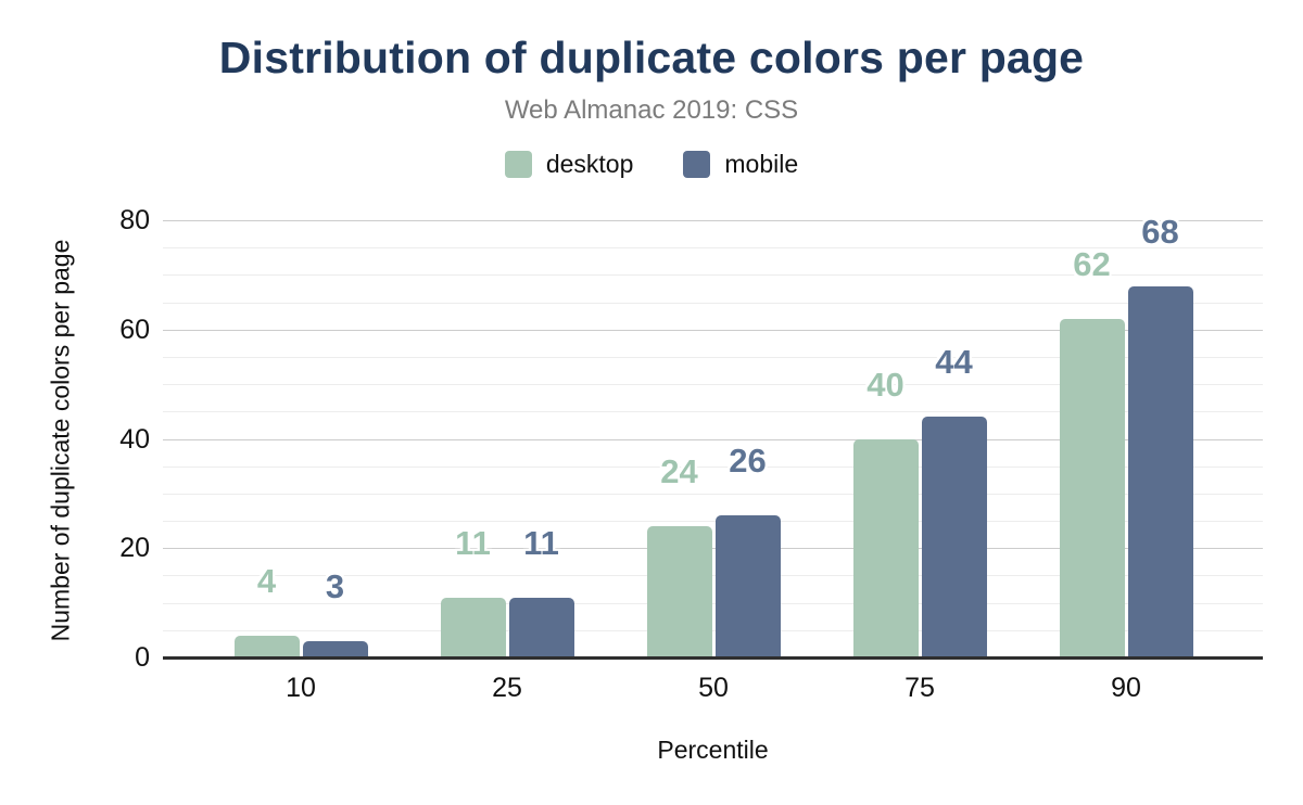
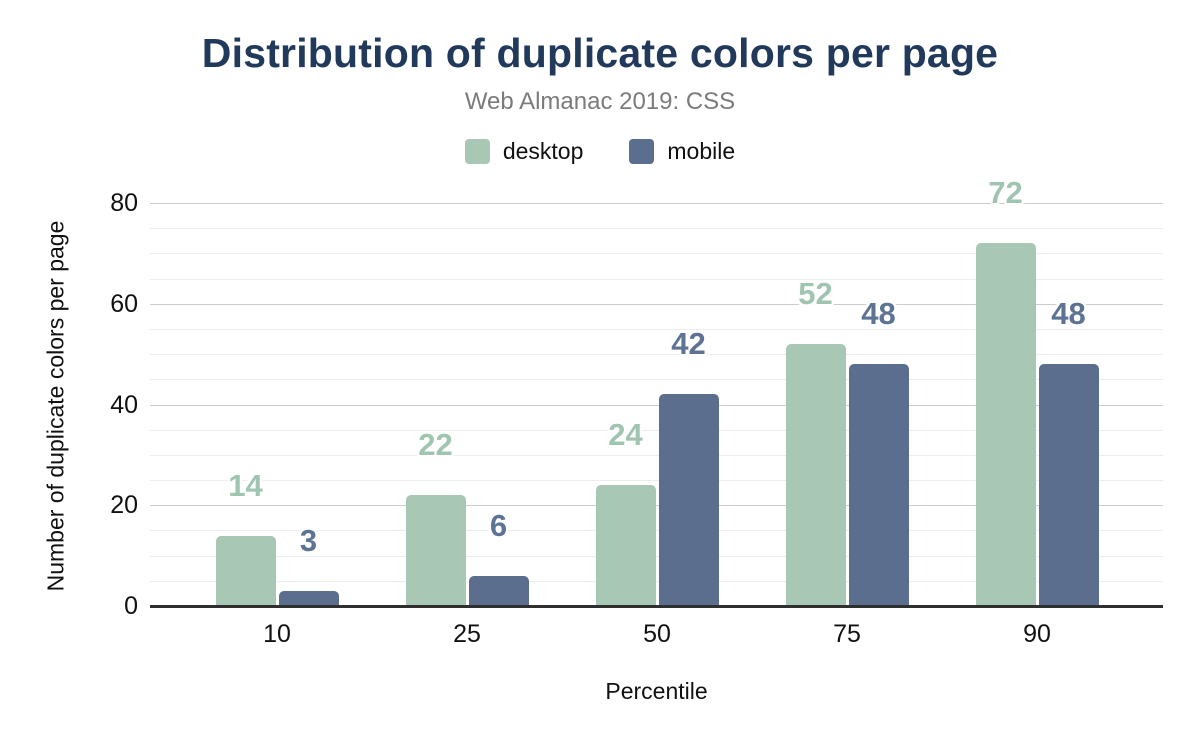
desktop/10: 4 -> 14
desktop/25: 11 -> 22
mobile/25: 11 -> 6
mobile/50: 26 -> 42
desktop/75: 40 -> 52
mobile/75: 44 -> 48
desktop/90: 62 -> 72
mobile/90: 68 -> 48
